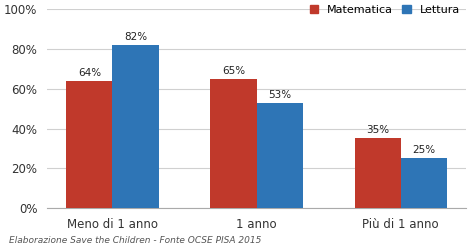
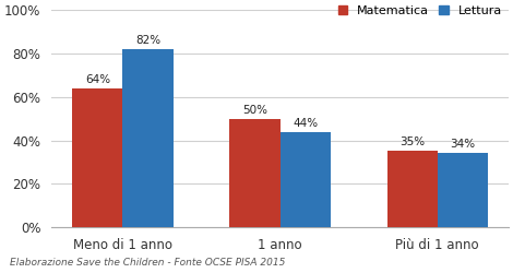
Matematica/1 anno: 65% -> 50%
Lettura/1 anno: 53% -> 44%
Lettura/Più di 1 anno: 25% -> 34%
